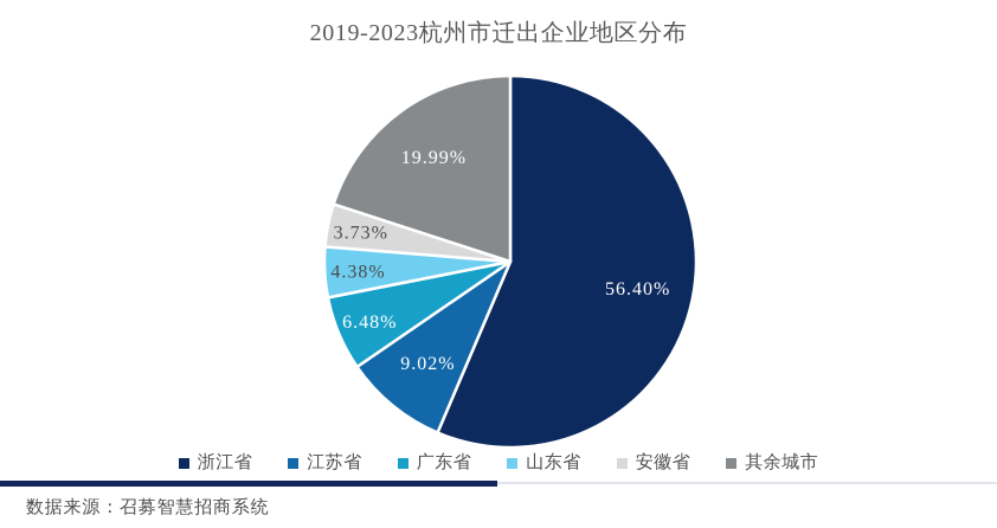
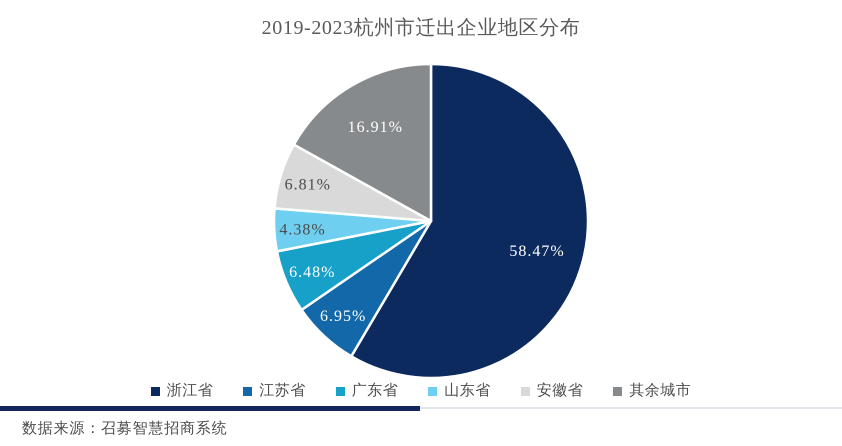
浙江省: 56.40% -> 58.47%
江苏省: 9.02% -> 6.95%
安徽省: 3.73% -> 6.81%
其余城市: 19.99% -> 16.91%
